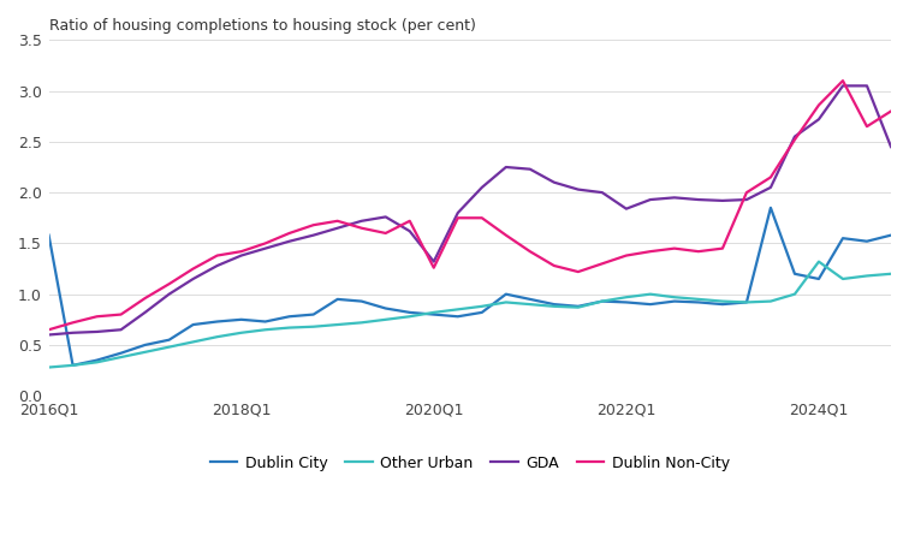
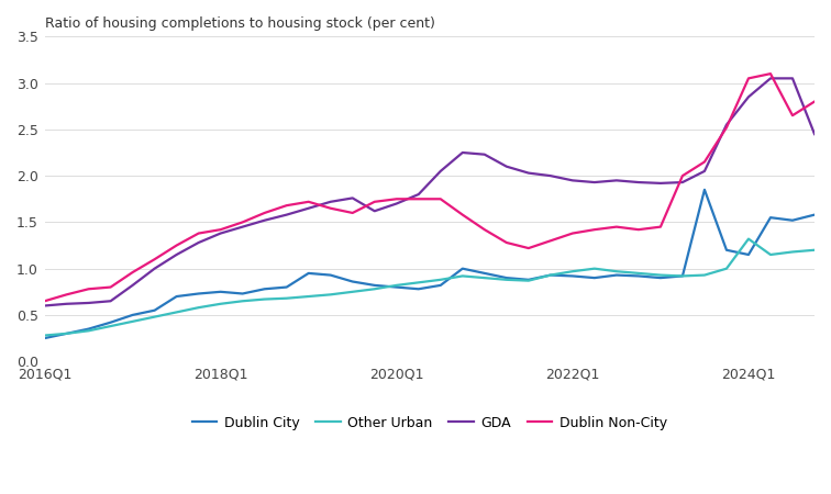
Dublin City/2016Q1: 1.58 -> 0.25
GDA/2020Q1: 1.32 -> 1.70
Dublin Non-City/2020Q1: 1.26 -> 1.75
GDA/2022Q1: 1.84 -> 1.95
GDA/2024Q1: 2.72 -> 2.85
Dublin Non-City/2024Q1: 2.86 -> 3.05
